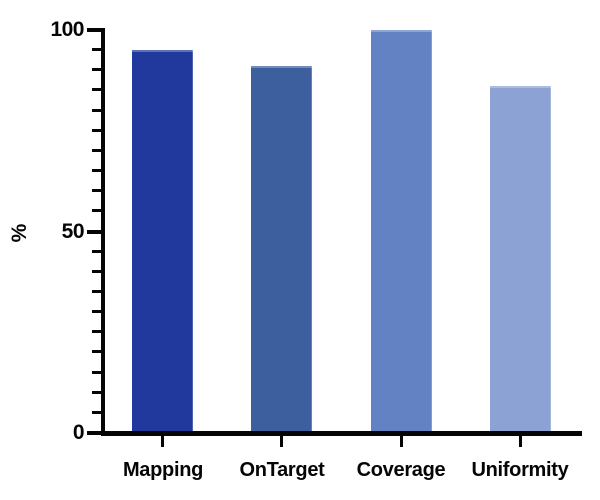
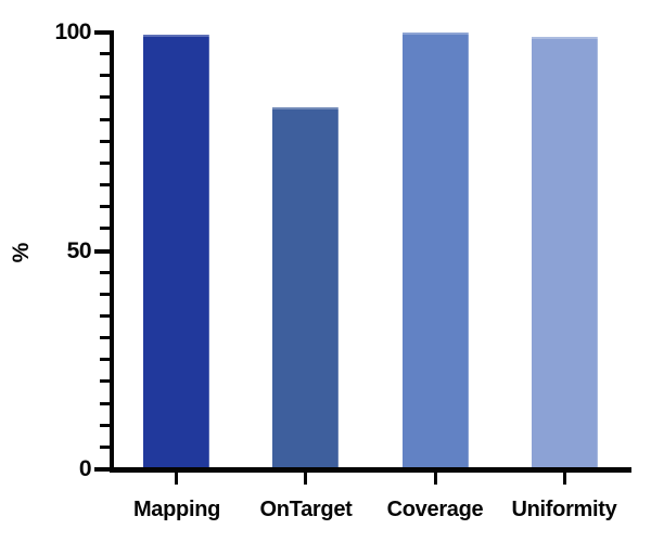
Mapping: 95 -> 100
OnTarget: 91 -> 83
Uniformity: 86 -> 99
